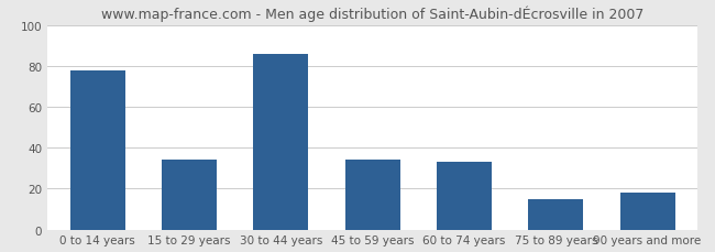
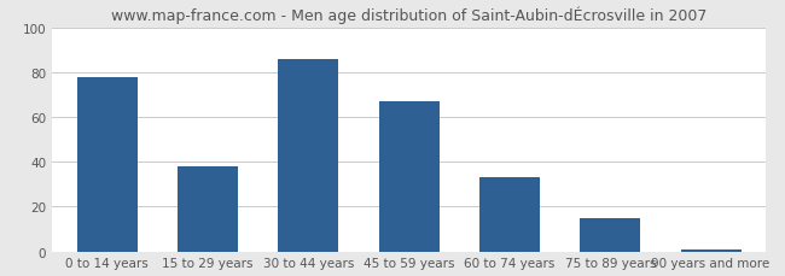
15 to 29 years: 34 -> 38
45 to 59 years: 34 -> 67
90 years and more: 18 -> 1
